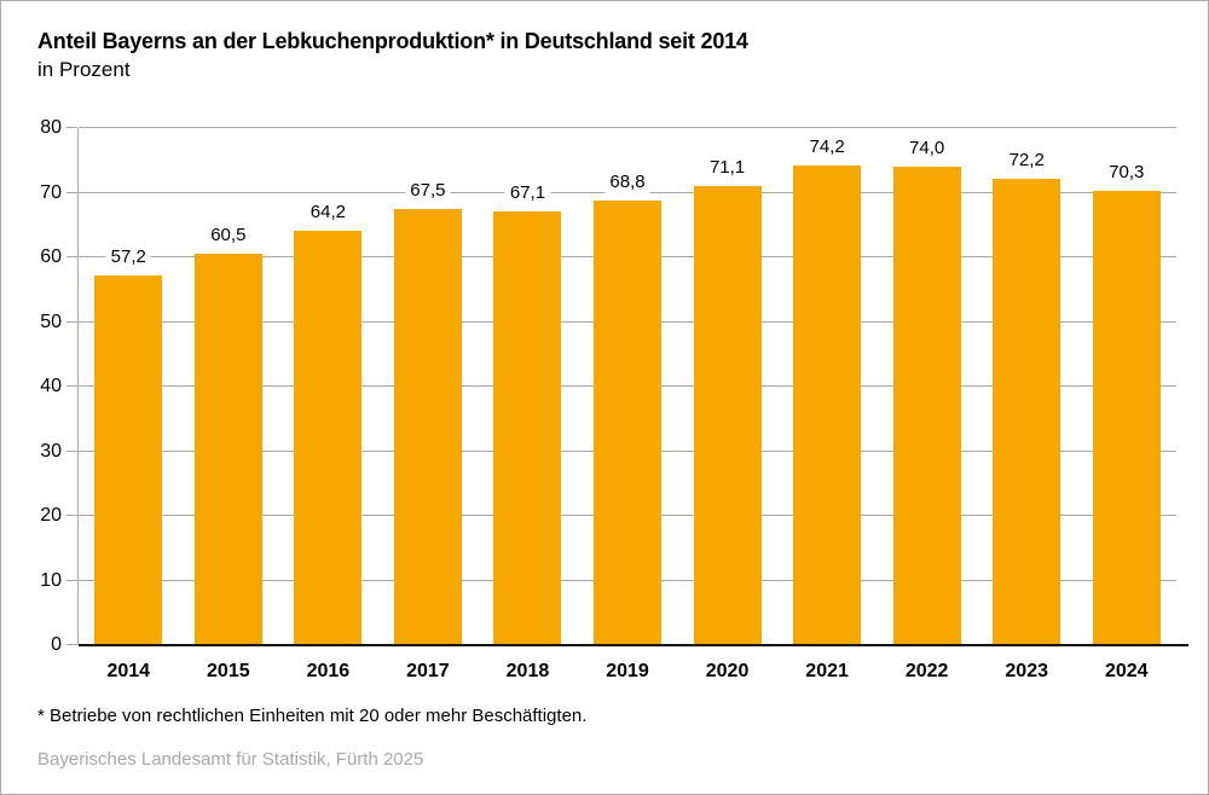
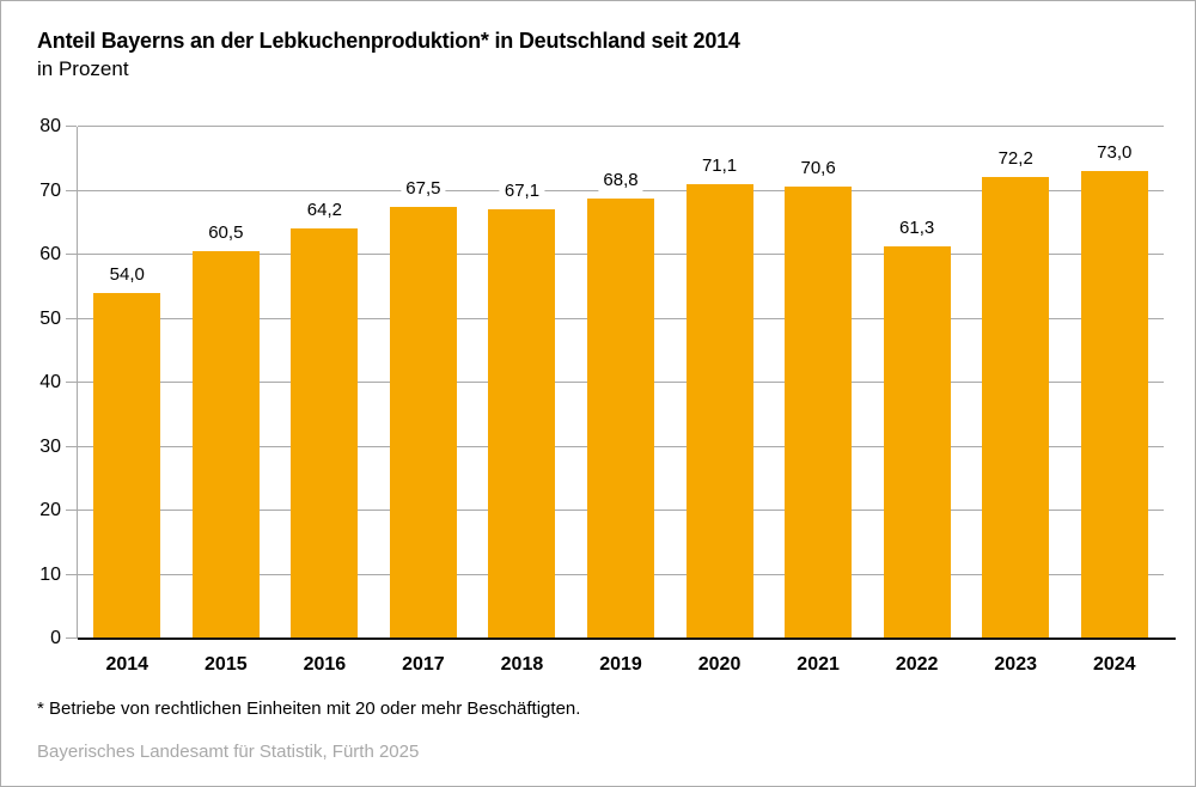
2014: 57,2 -> 54,0
2021: 74,2 -> 70,6
2022: 74,0 -> 61,3
2024: 70,3 -> 73,0
